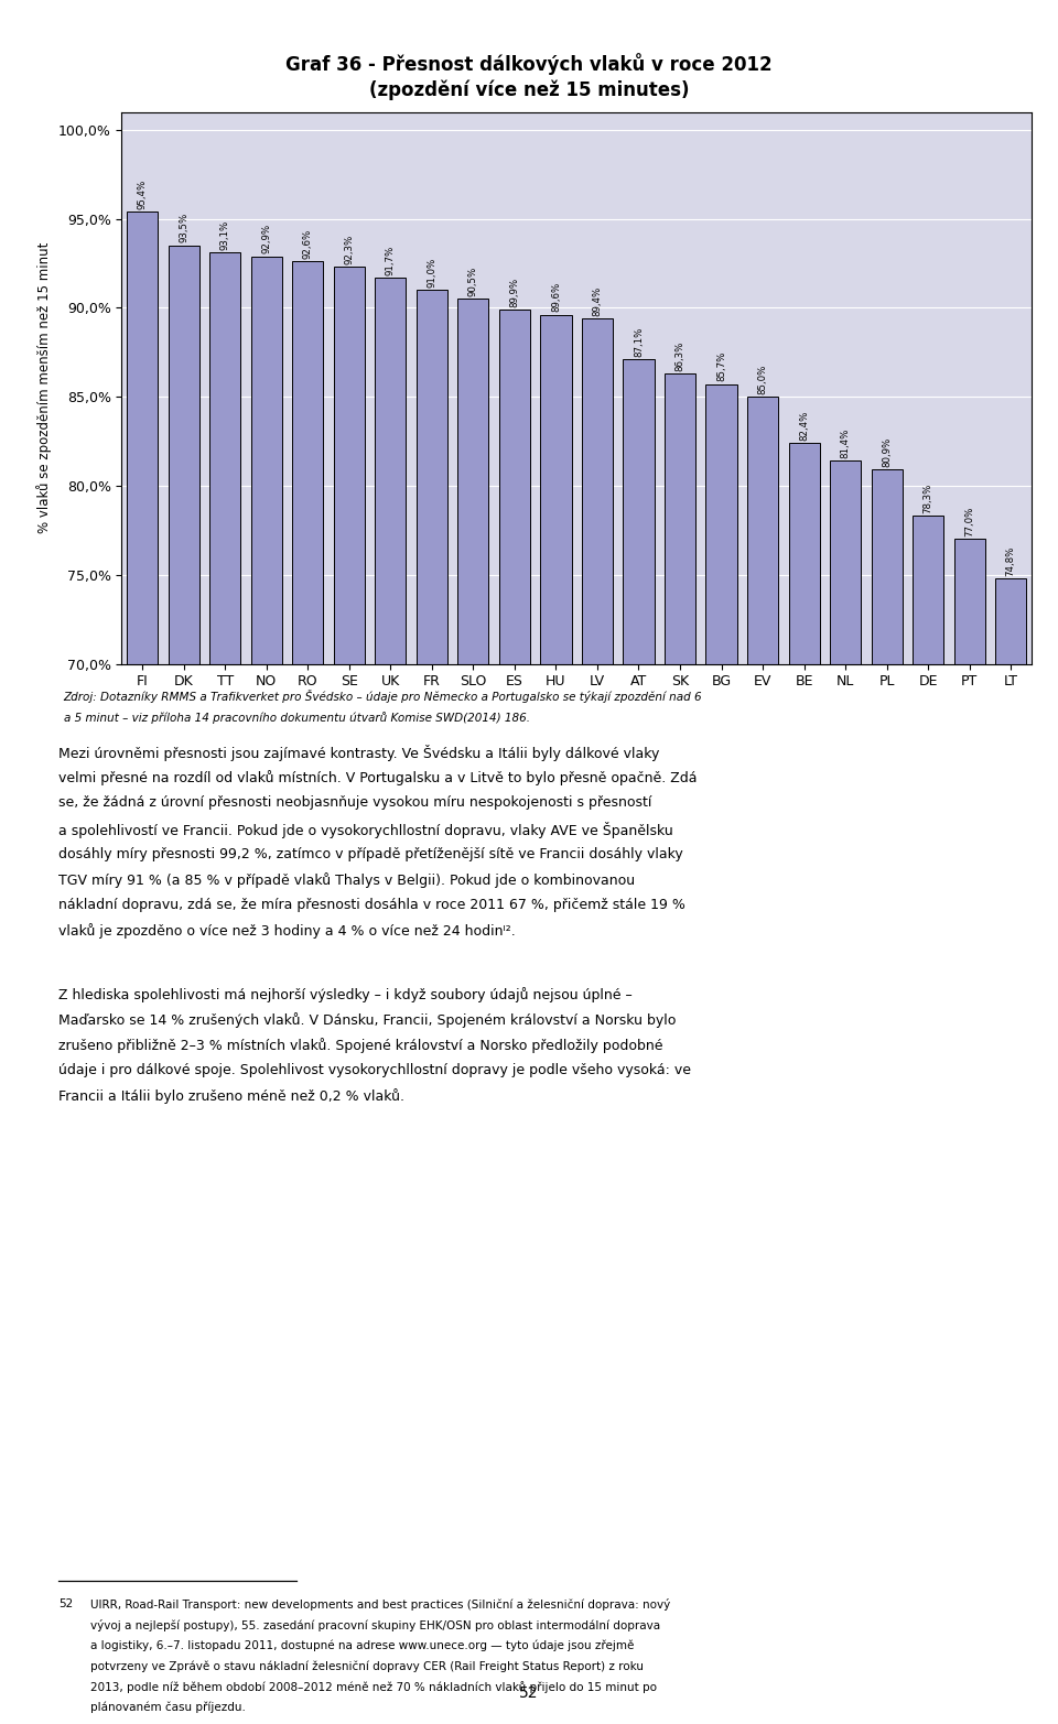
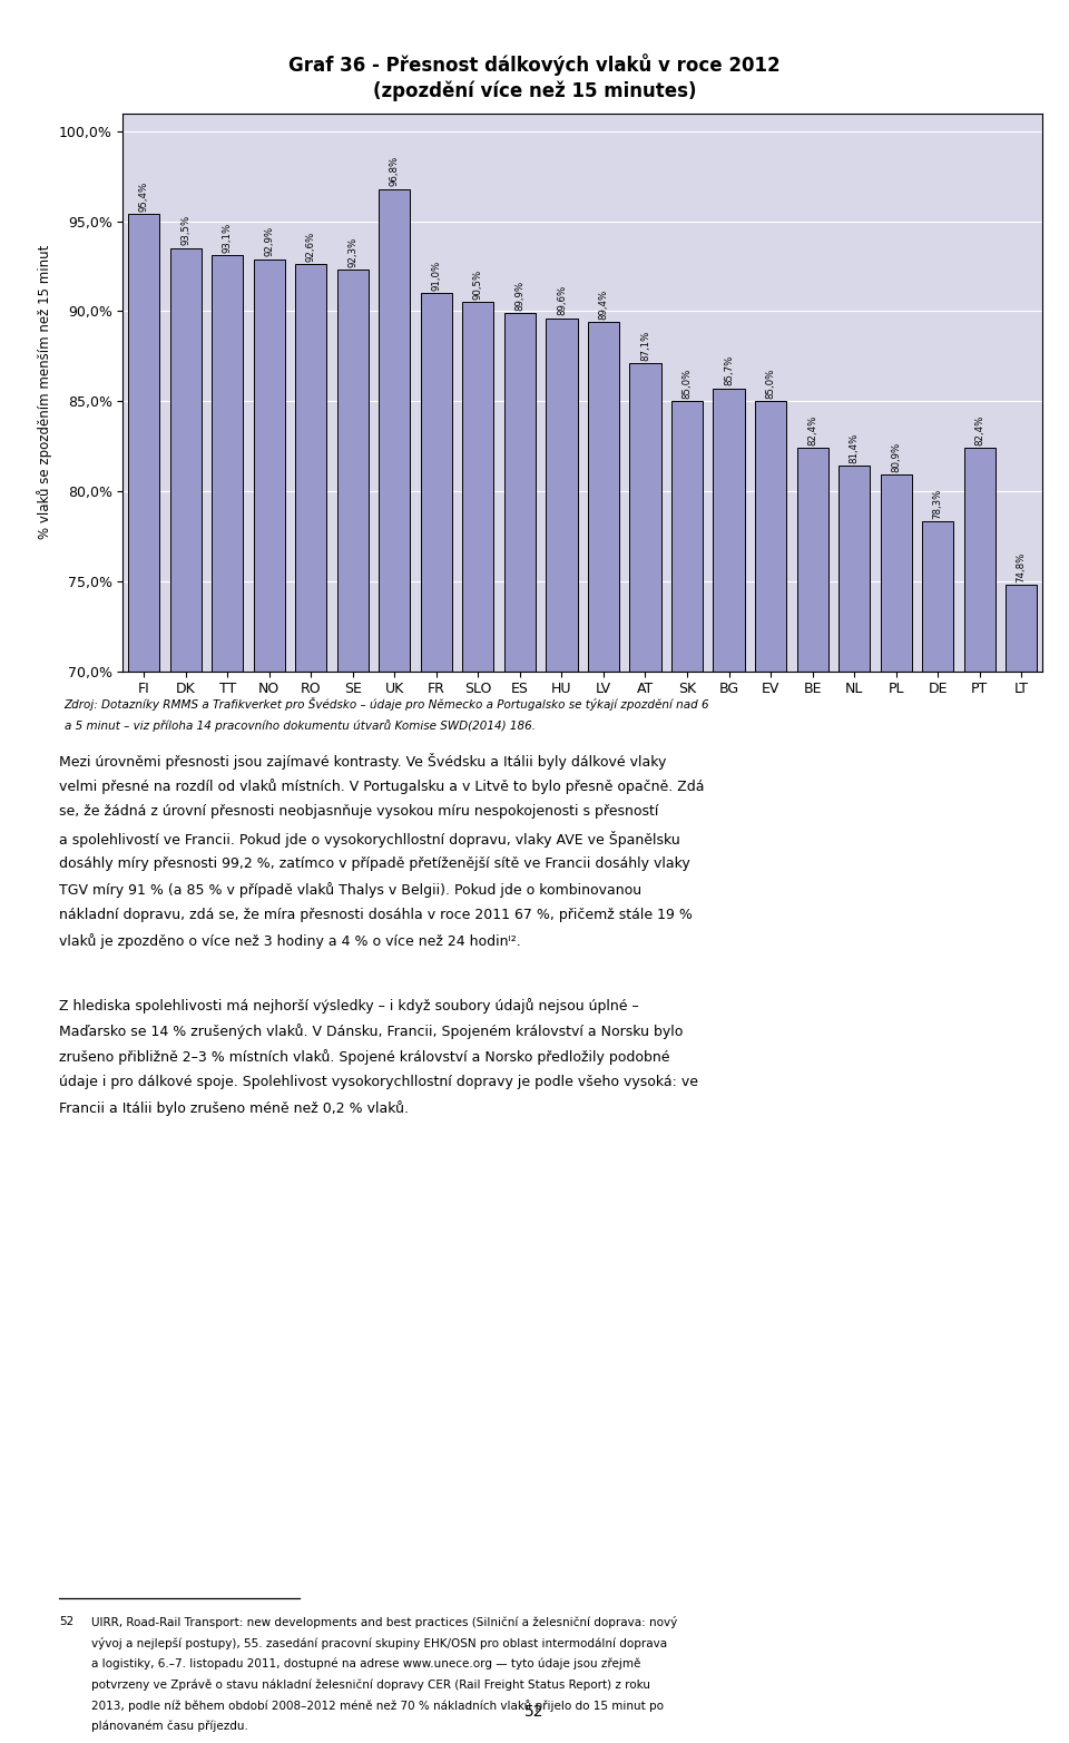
UK: 91,7% -> 96,8%
SK: 86,3% -> 85,0%
PT: 77,0% -> 82,4%
